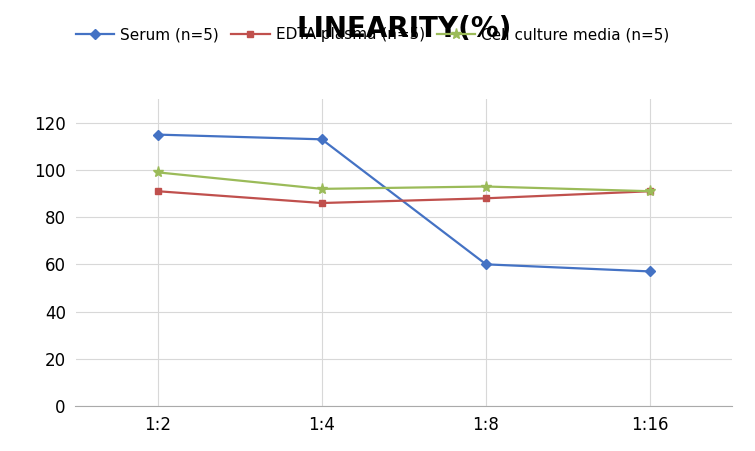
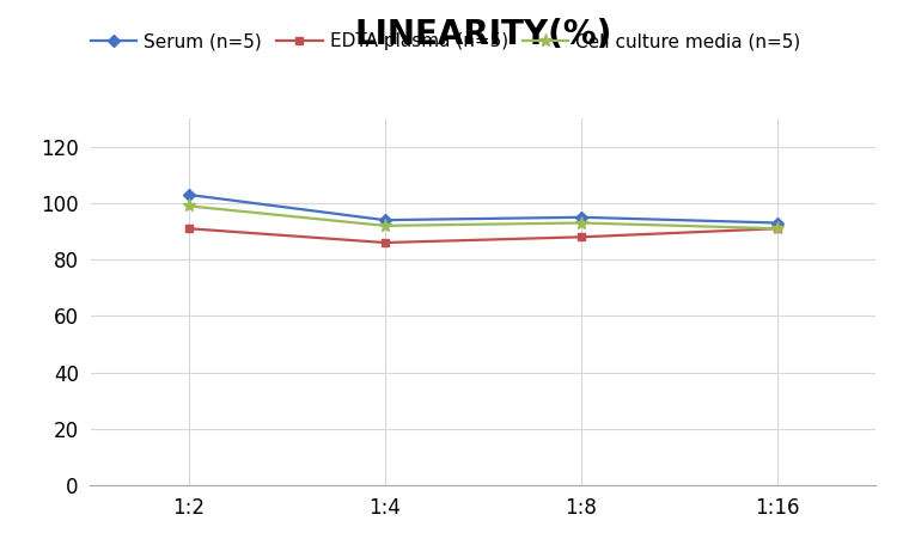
Serum (n=5)/1:2: 115 -> 103
Serum (n=5)/1:4: 113 -> 94
Serum (n=5)/1:8: 60 -> 95
Serum (n=5)/1:16: 57 -> 93
